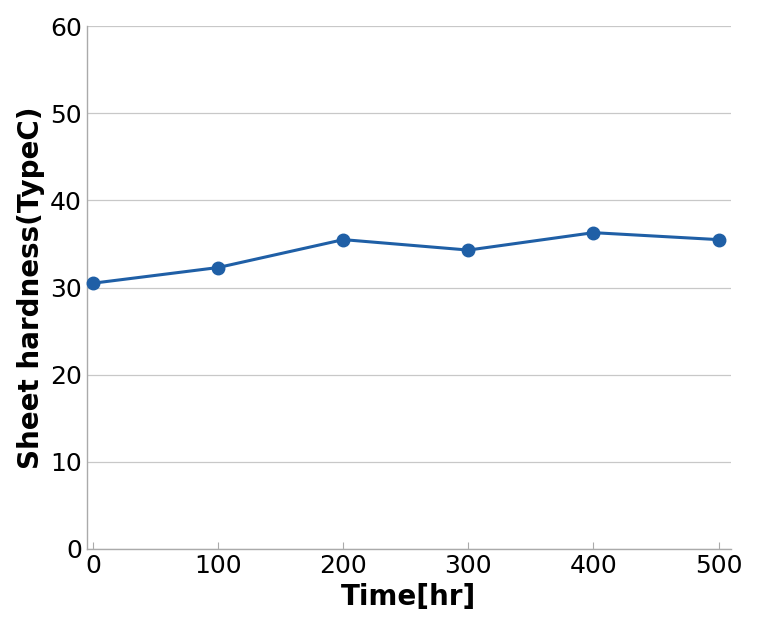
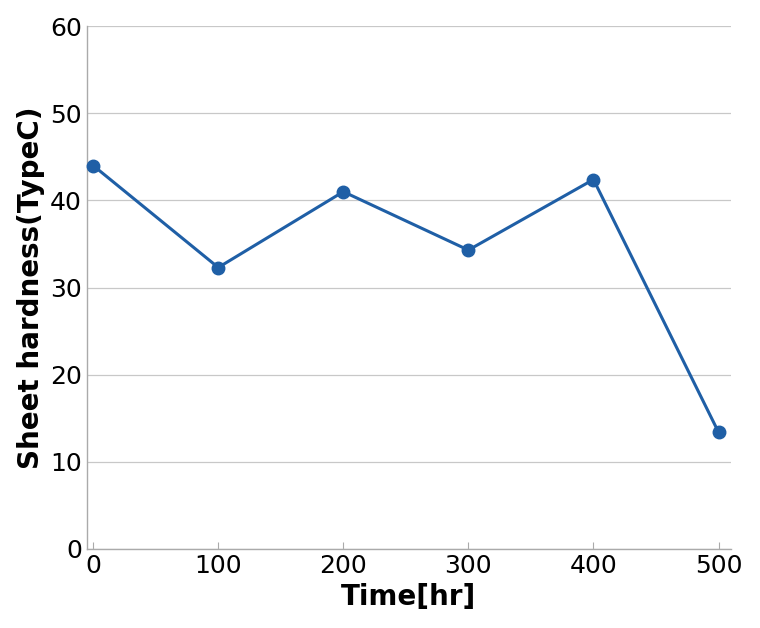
0: 30.5 -> 44.0
200: 35.5 -> 41.0
400: 36.3 -> 42.4
500: 35.5 -> 13.4
